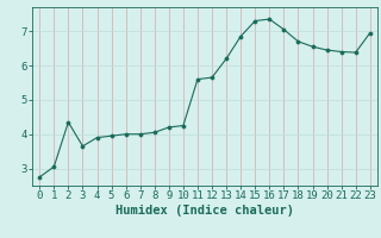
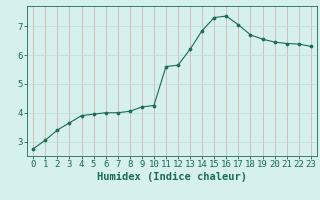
2: 4.35 -> 3.40
23: 6.95 -> 6.30
